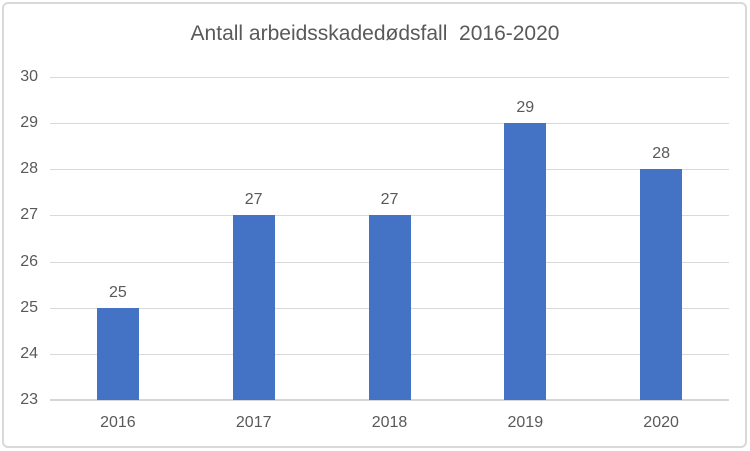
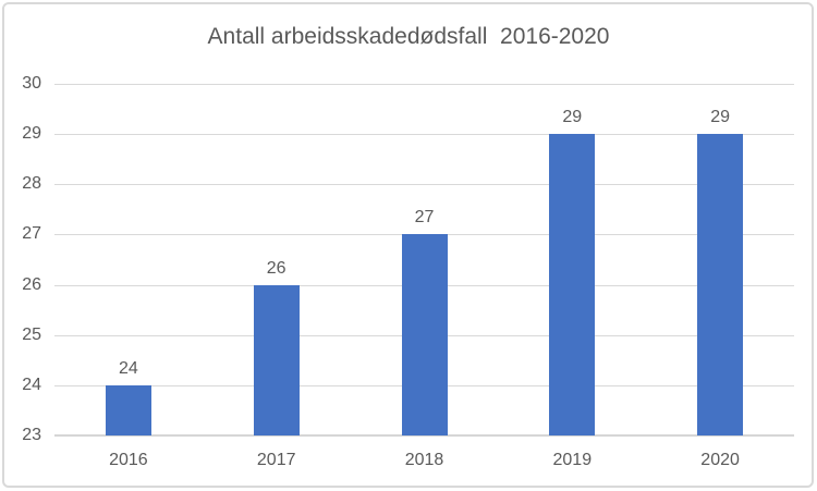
2016: 25 -> 24
2017: 27 -> 26
2020: 28 -> 29
